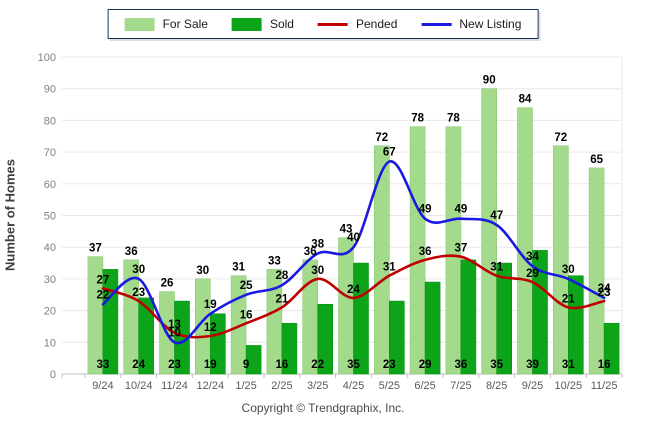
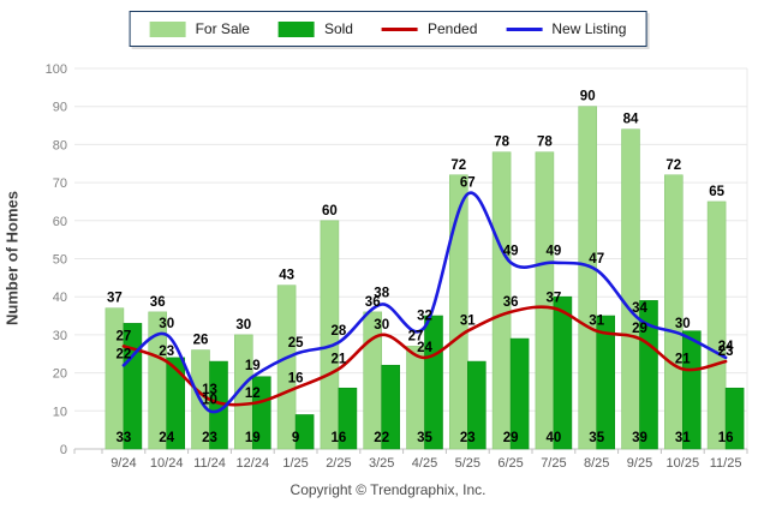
For Sale/1/25: 31 -> 43
For Sale/2/25: 33 -> 60
For Sale/4/25: 43 -> 27
New Listing/4/25: 40 -> 32
Sold/7/25: 36 -> 40
